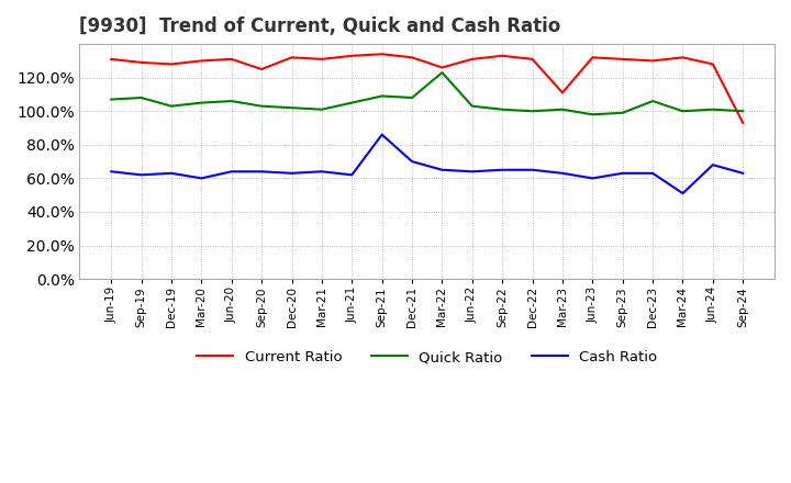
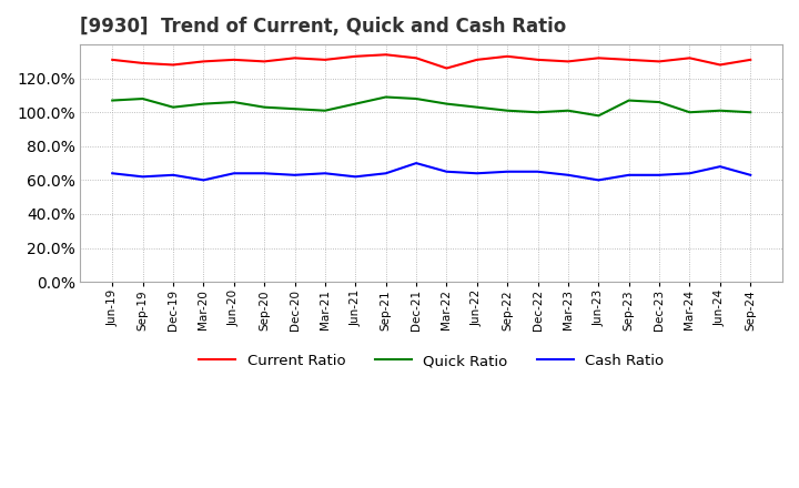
Current Ratio/Sep-20: 125% -> 130%
Cash Ratio/Sep-21: 86% -> 64%
Quick Ratio/Mar-22: 123% -> 105%
Current Ratio/Mar-23: 111% -> 130%
Quick Ratio/Sep-23: 99% -> 107%
Cash Ratio/Mar-24: 51% -> 64%
Current Ratio/Sep-24: 93% -> 131%
